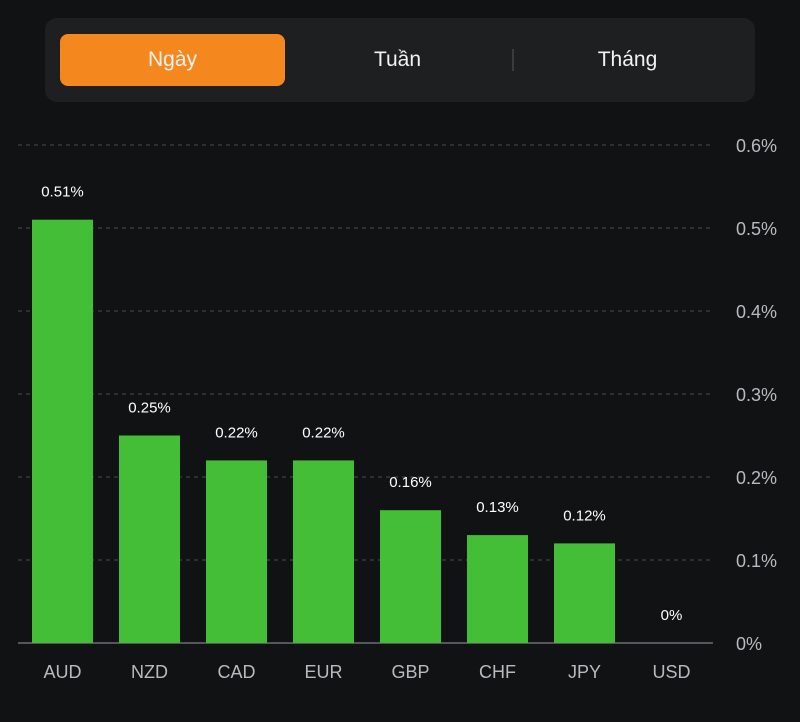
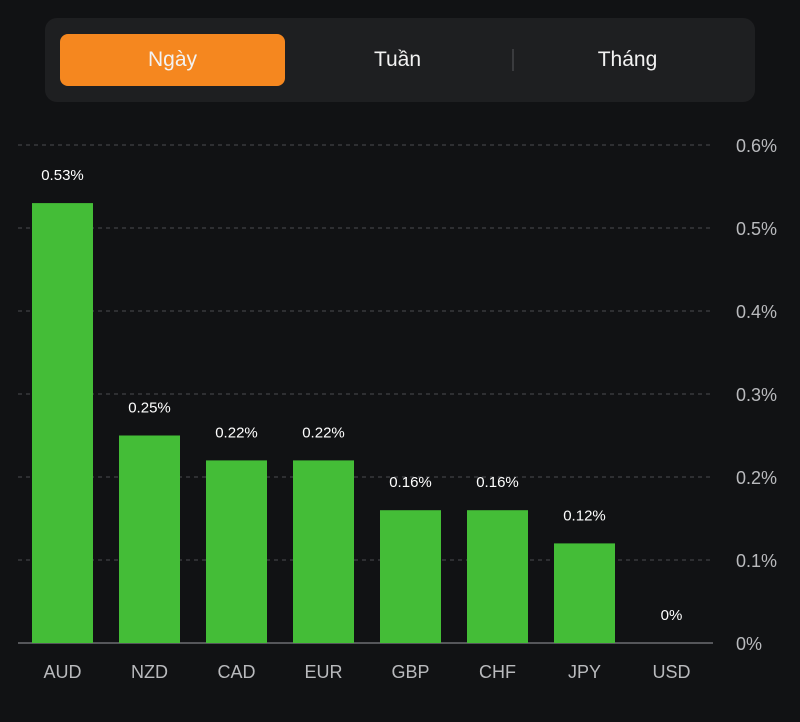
AUD: 0.51% -> 0.53%
CHF: 0.13% -> 0.16%
